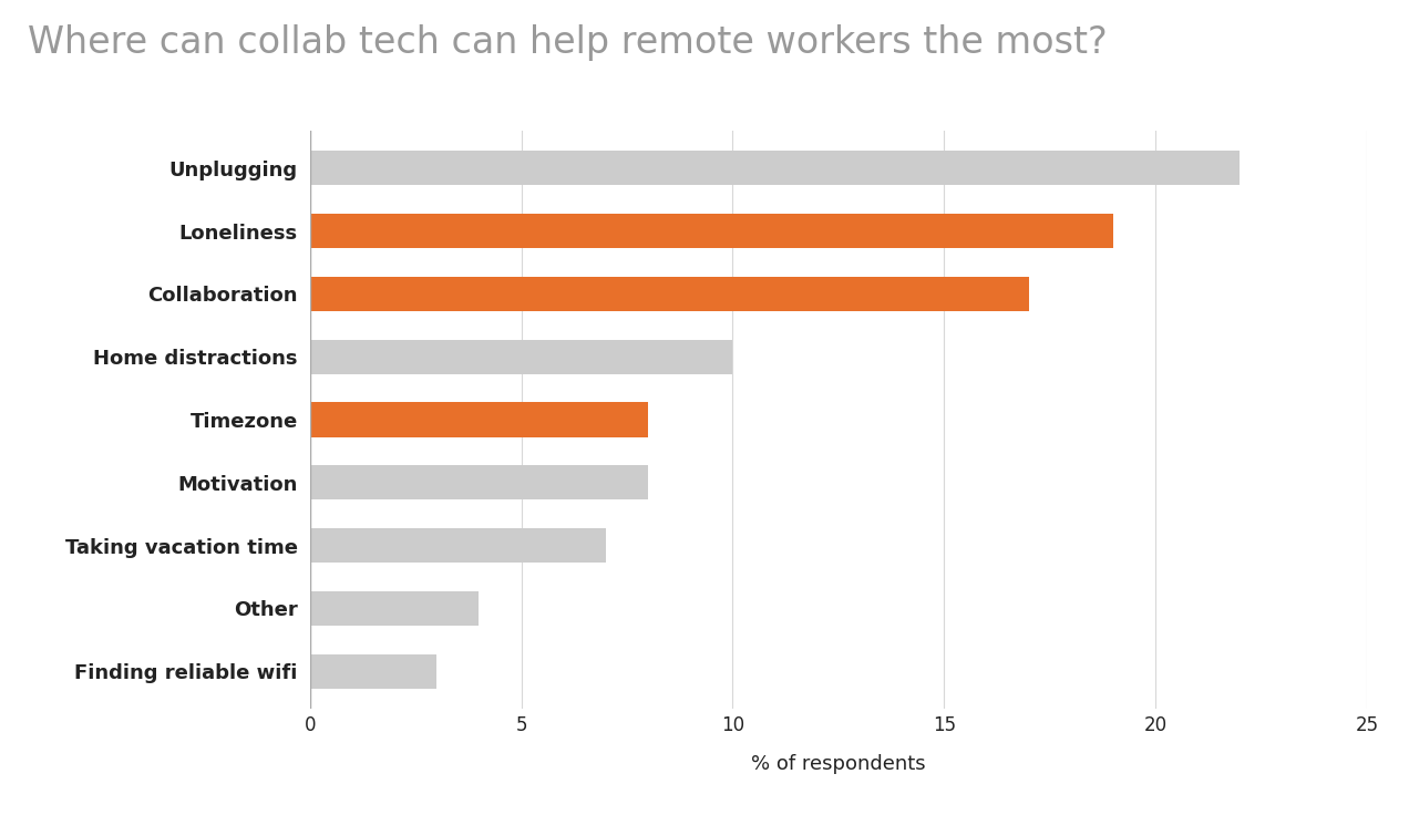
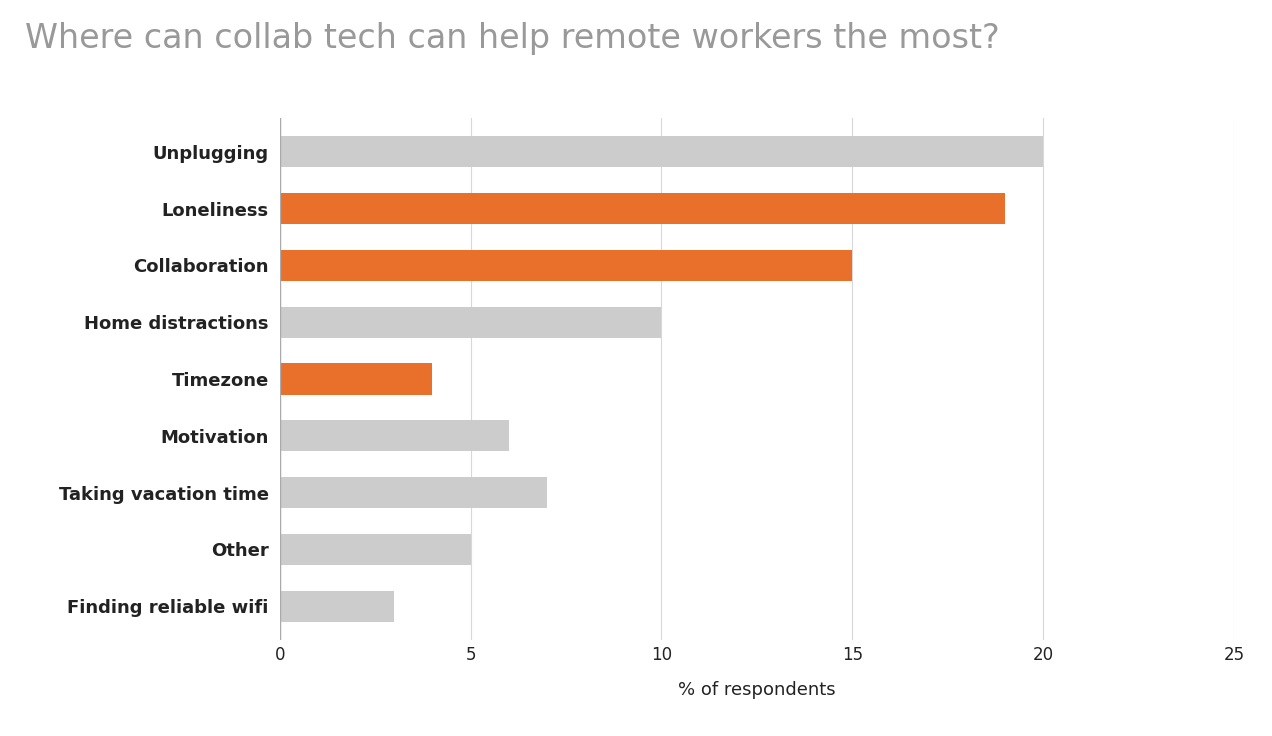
Unplugging: 22 -> 20
Collaboration: 17 -> 15
Timezone: 8 -> 4
Motivation: 8 -> 6
Other: 4 -> 5
